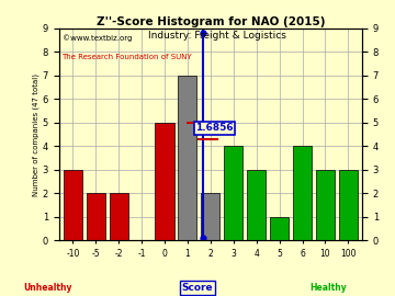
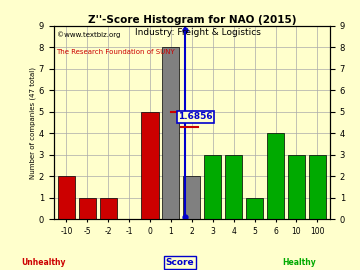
-10: 3 -> 2
-5: 2 -> 1
-2: 2 -> 1
1: 7 -> 8
3: 4 -> 3
